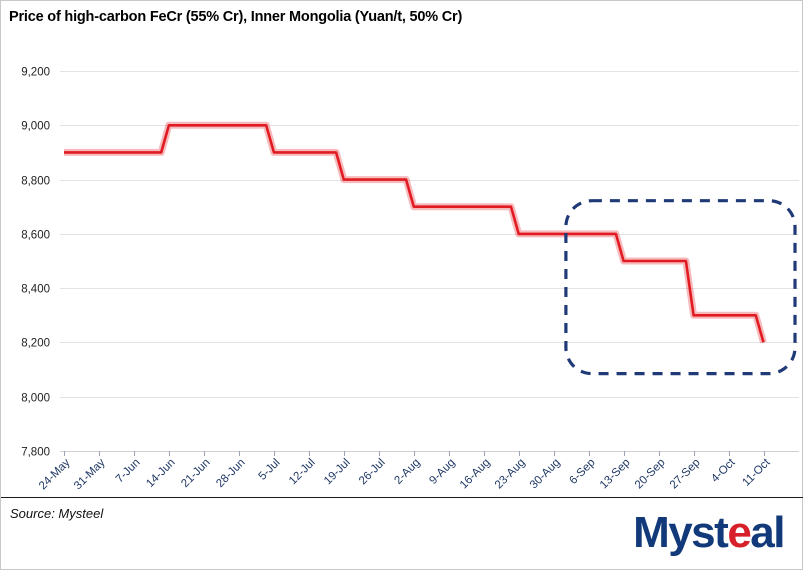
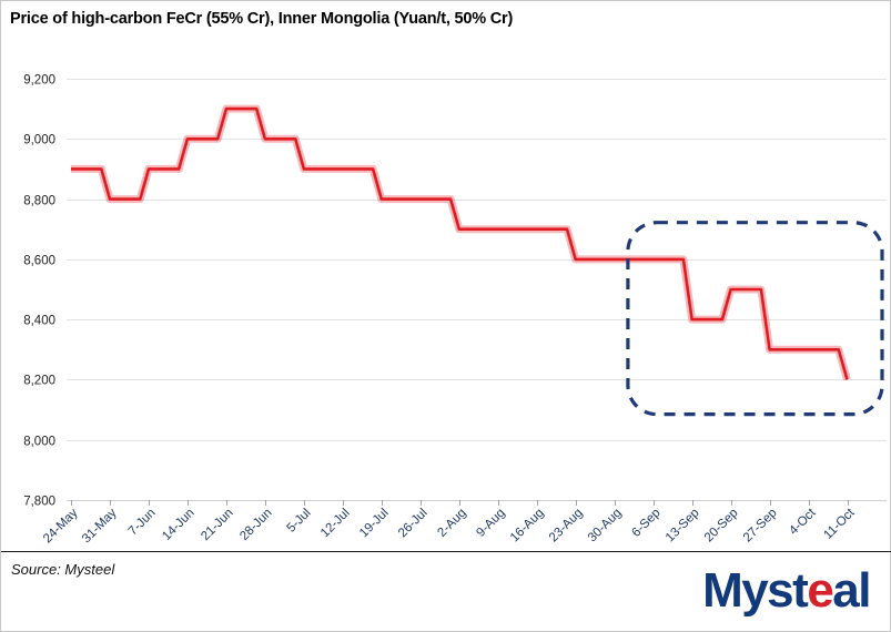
31-May: 8900 -> 8800
21-Jun: 9000 -> 9100
13-Sep: 8500 -> 8400
